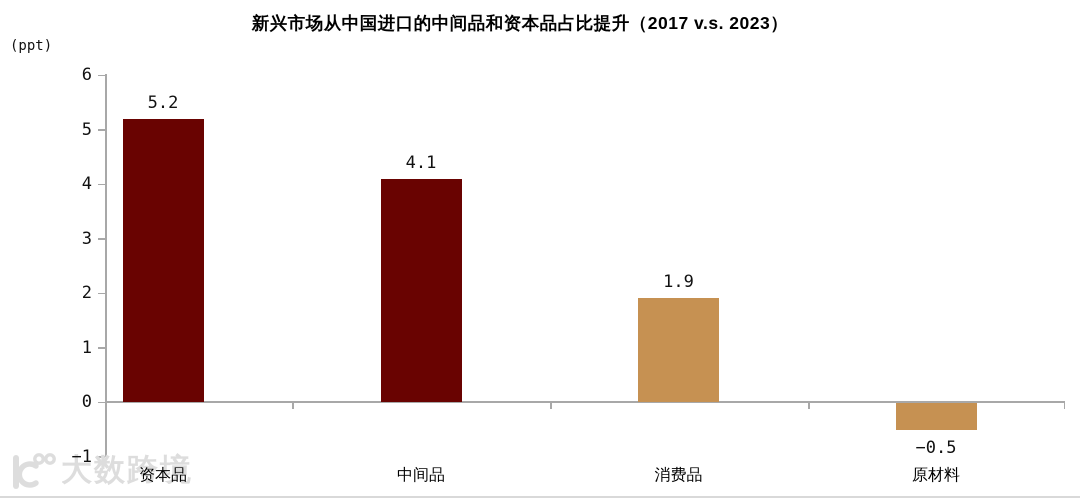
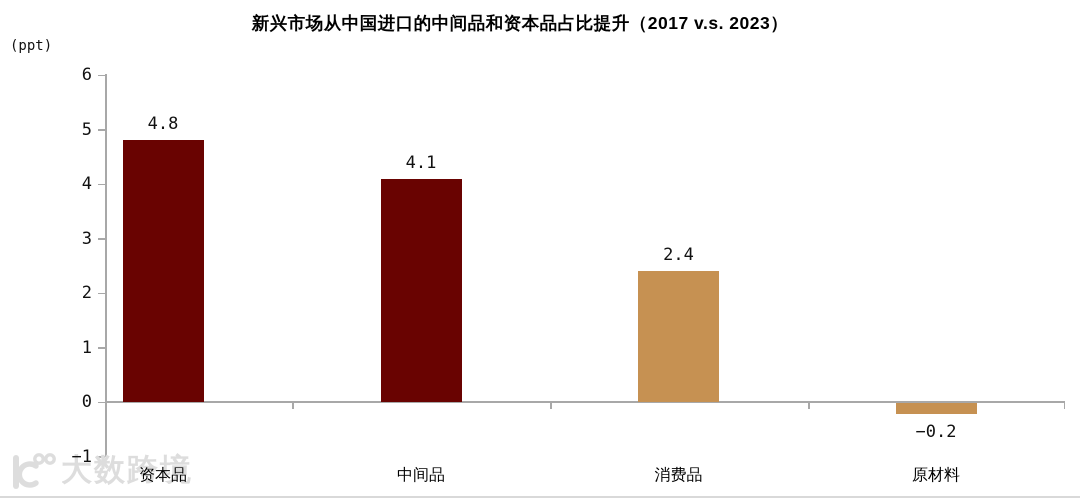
资本品: 5.2 -> 4.8
消费品: 1.9 -> 2.4
原材料: −0.5 -> −0.2
